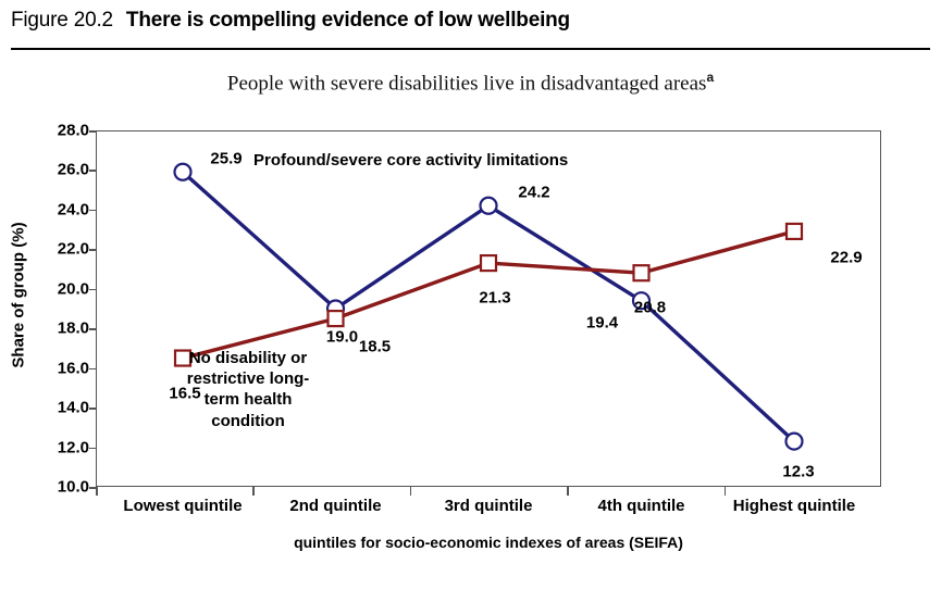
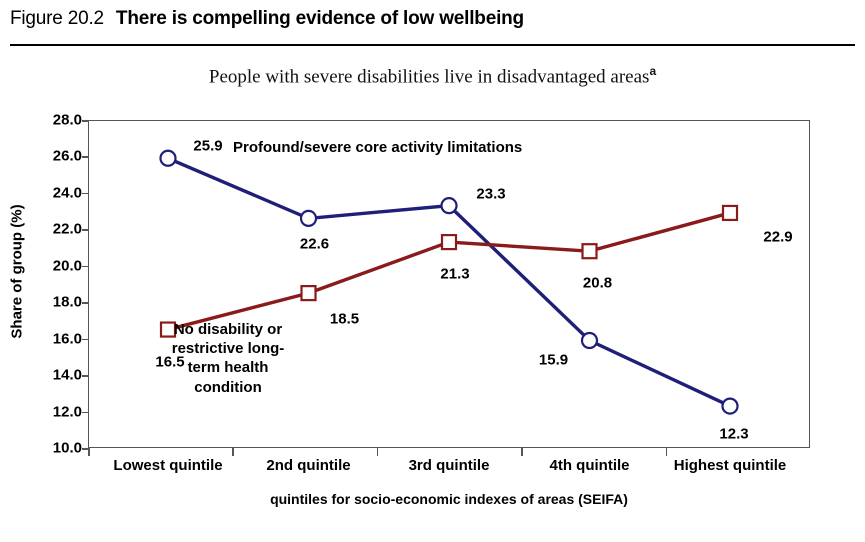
Profound/severe core activity limitations/2nd quintile: 19.0 -> 22.6
Profound/severe core activity limitations/3rd quintile: 24.2 -> 23.3
Profound/severe core activity limitations/4th quintile: 19.4 -> 15.9
